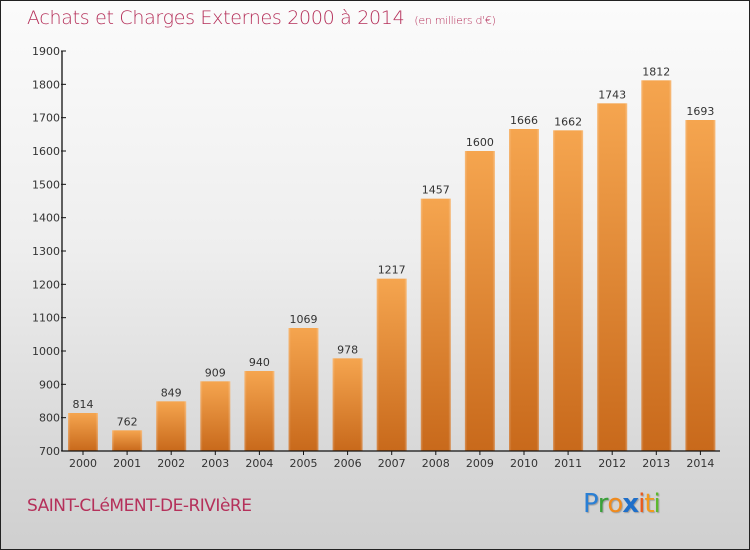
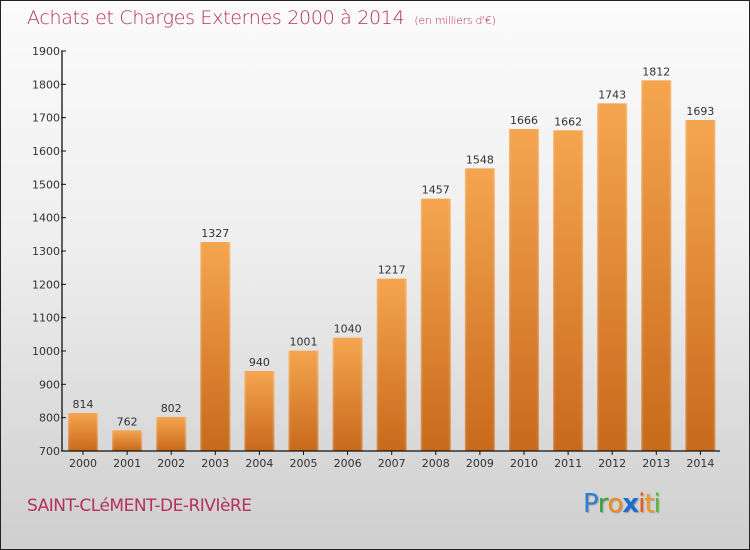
2002: 849 -> 802
2003: 909 -> 1327
2005: 1069 -> 1001
2006: 978 -> 1040
2009: 1600 -> 1548
